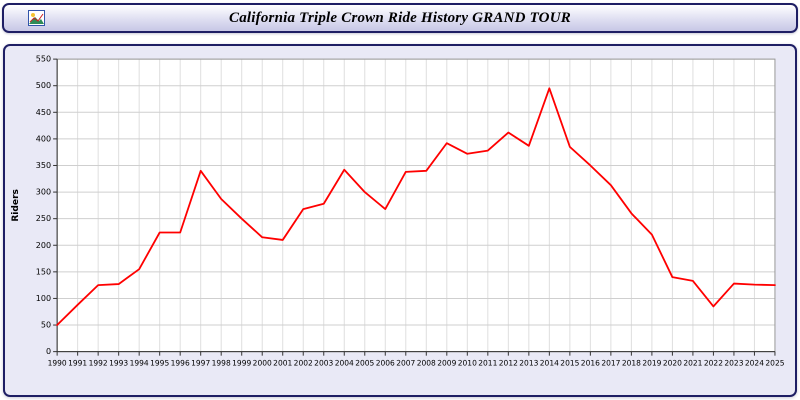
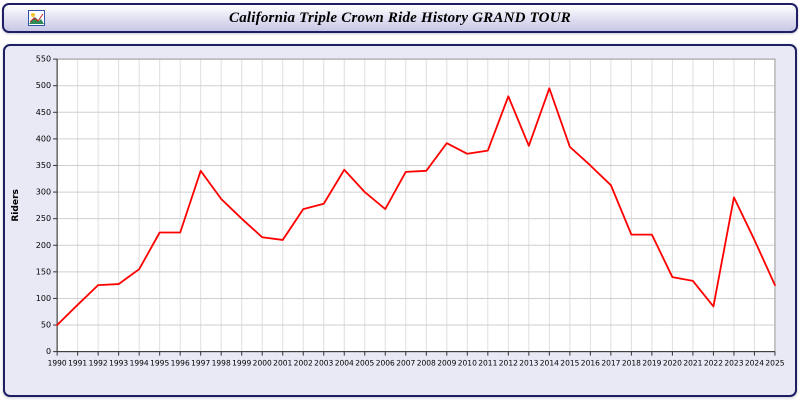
2012: 410 -> 480
2018: 260 -> 220
2023: 130 -> 290
2024: 130 -> 210
